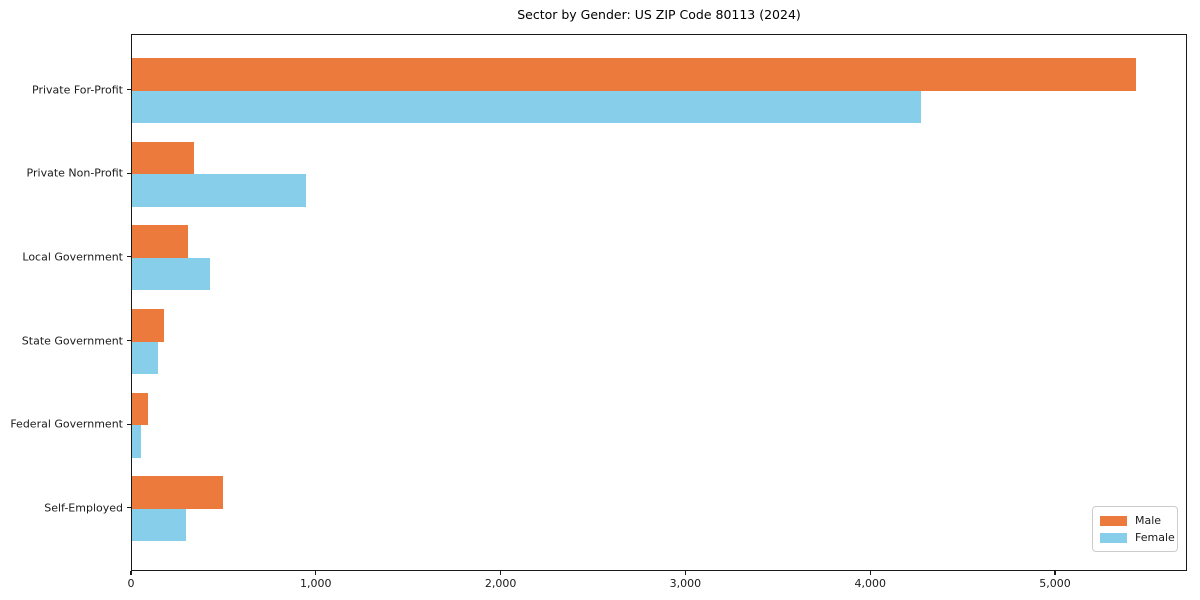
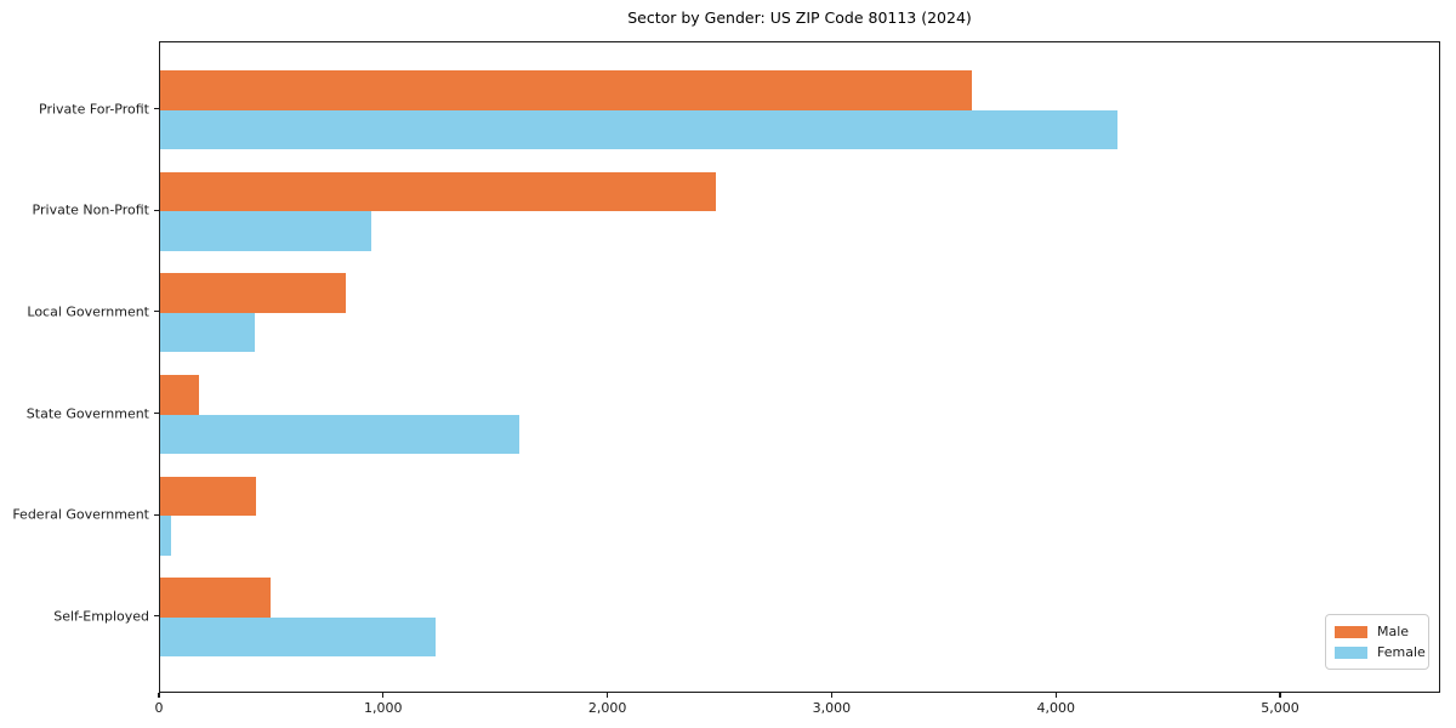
Male/Private For-Profit: 5430 -> 3620
Male/Private Non-Profit: 340 -> 2480
Male/Local Government: 300 -> 830
Female/State Government: 140 -> 1600
Male/Federal Government: 80 -> 430
Female/Self-Employed: 290 -> 1230
